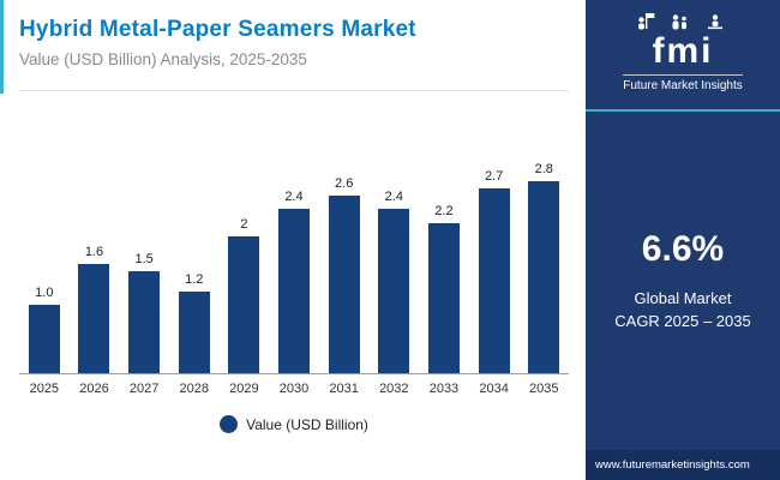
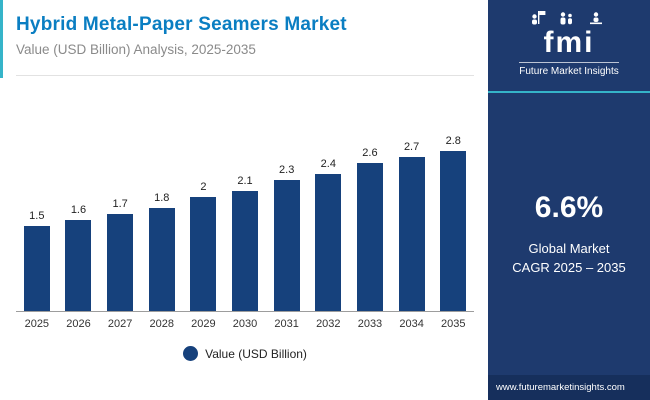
2025: 1.0 -> 1.5
2027: 1.5 -> 1.7
2028: 1.2 -> 1.8
2030: 2.4 -> 2.1
2031: 2.6 -> 2.3
2033: 2.2 -> 2.6
